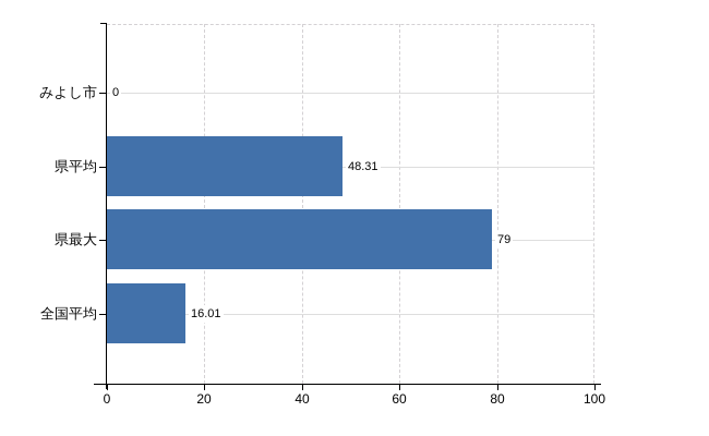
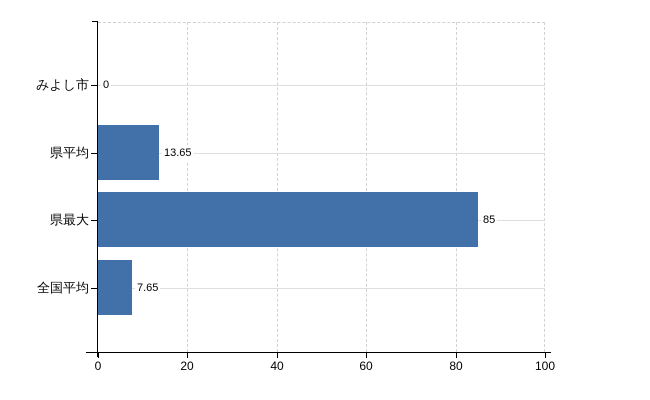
県平均: 48.31 -> 13.65
県最大: 79 -> 85
全国平均: 16.01 -> 7.65
